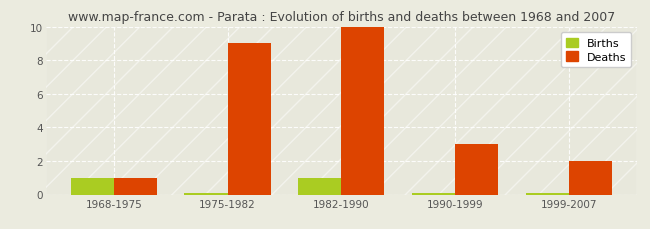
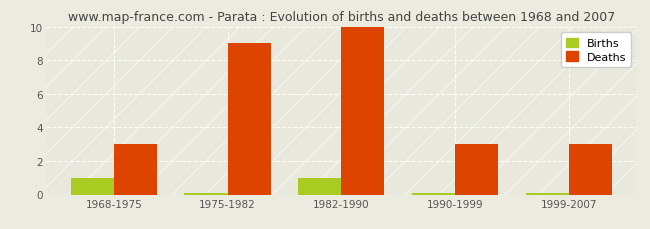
Deaths/1968-1975: 1 -> 3
Deaths/1999-2007: 2 -> 3
